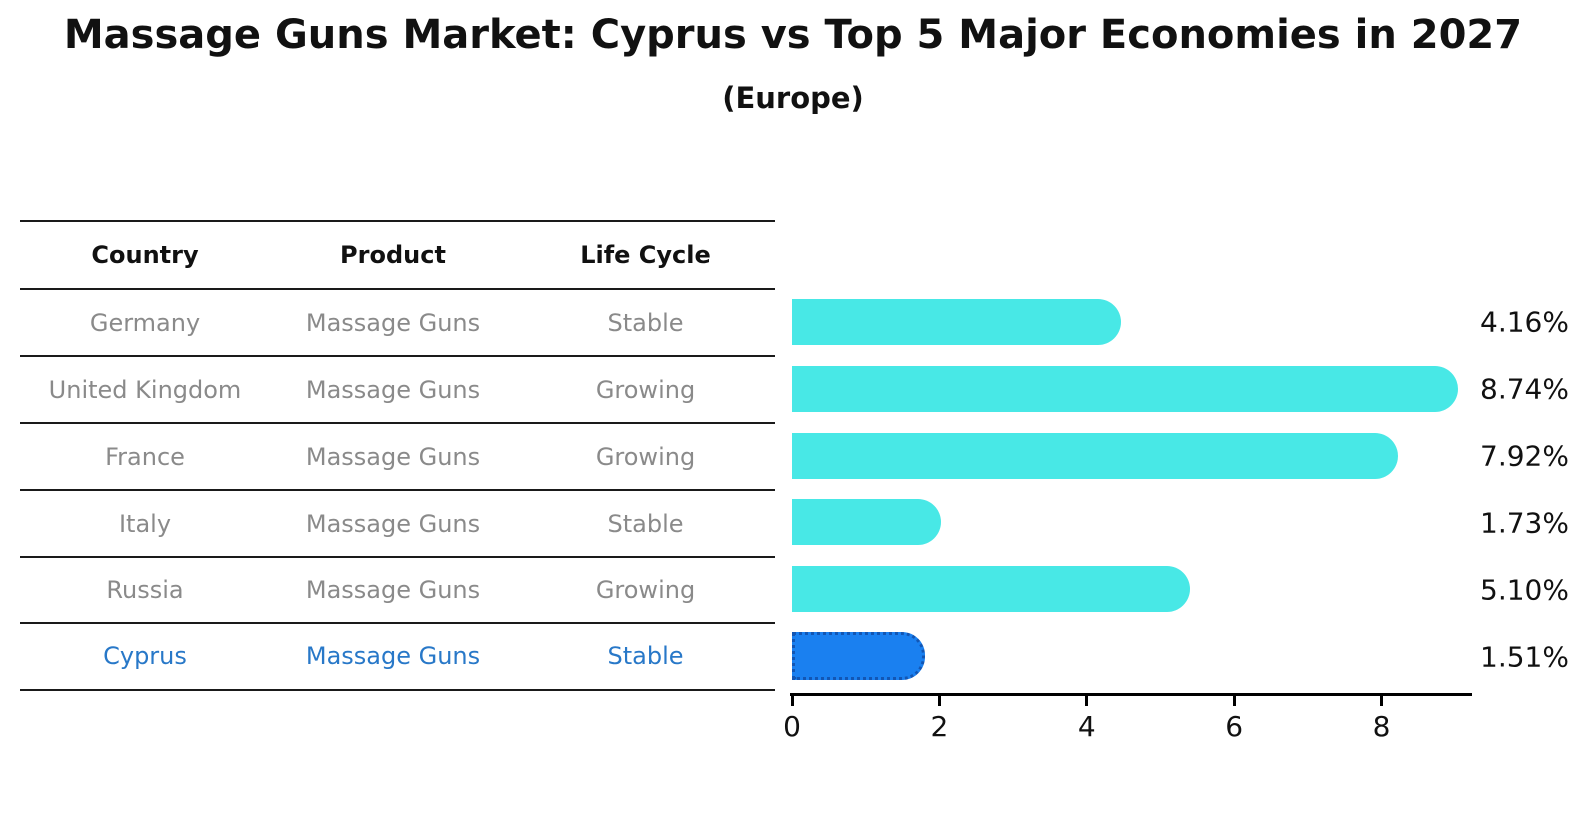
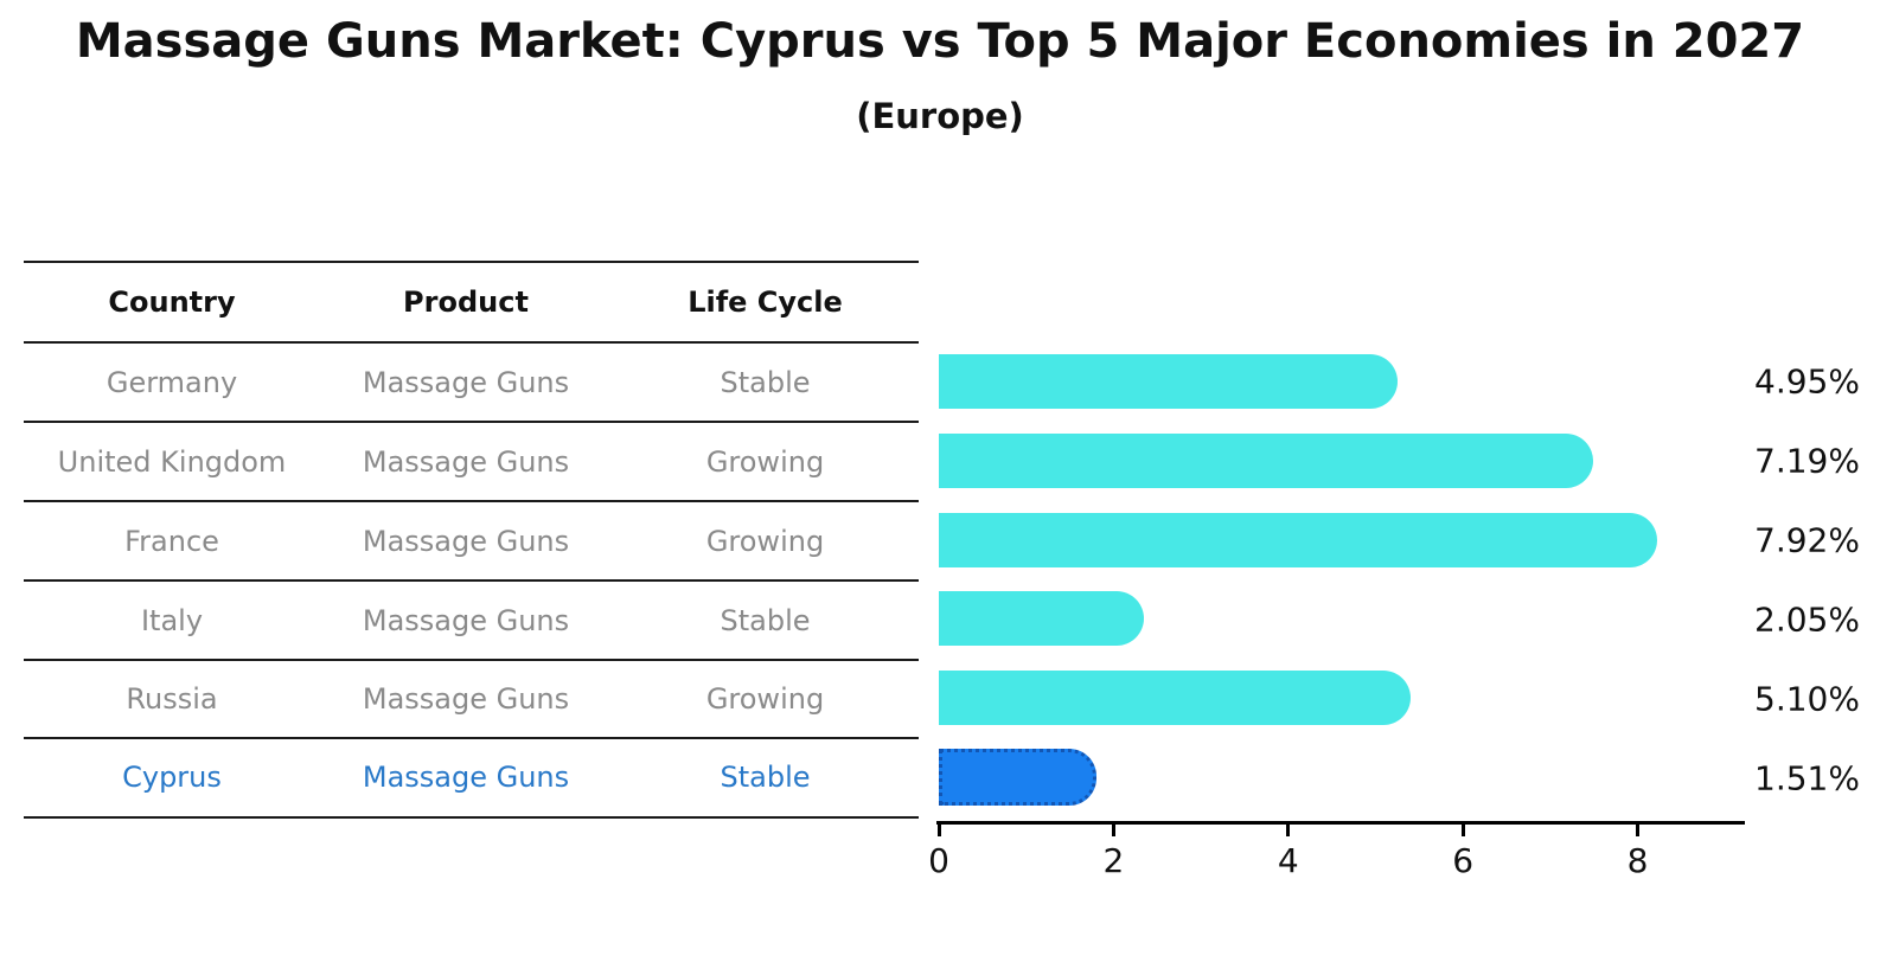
Germany: 4.16% -> 4.95%
United Kingdom: 8.74% -> 7.19%
Italy: 1.73% -> 2.05%
